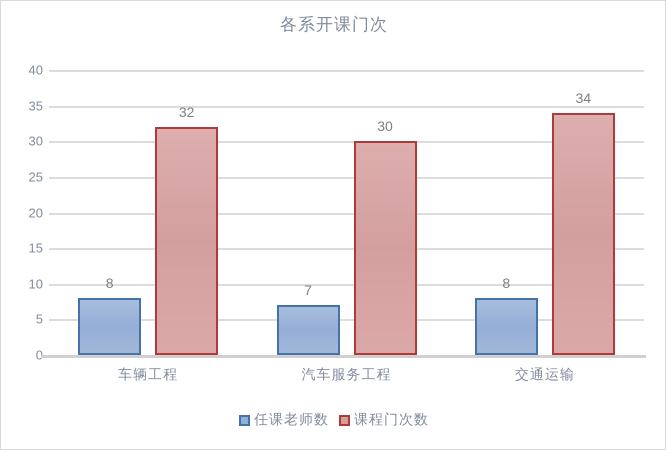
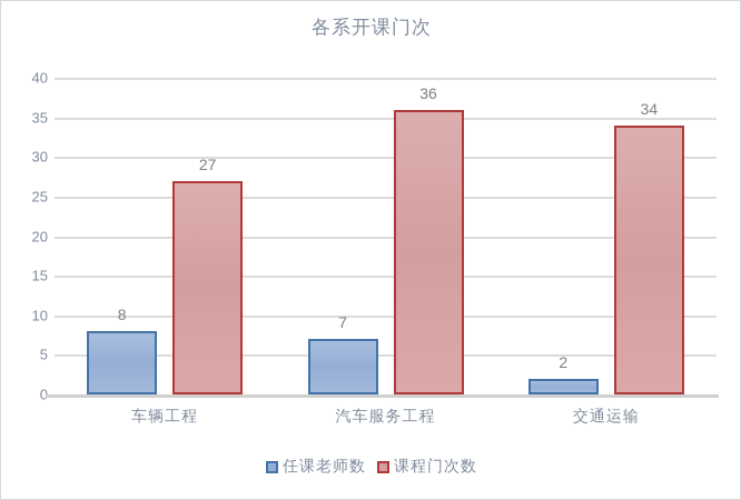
课程门次数/车辆工程: 32 -> 27
课程门次数/汽车服务工程: 30 -> 36
任课老师数/交通运输: 8 -> 2
